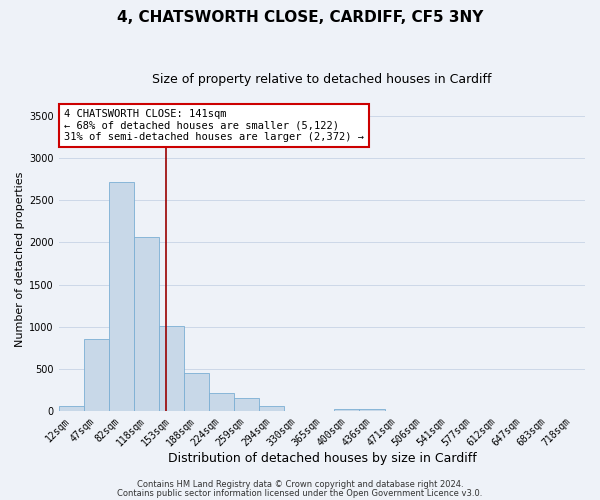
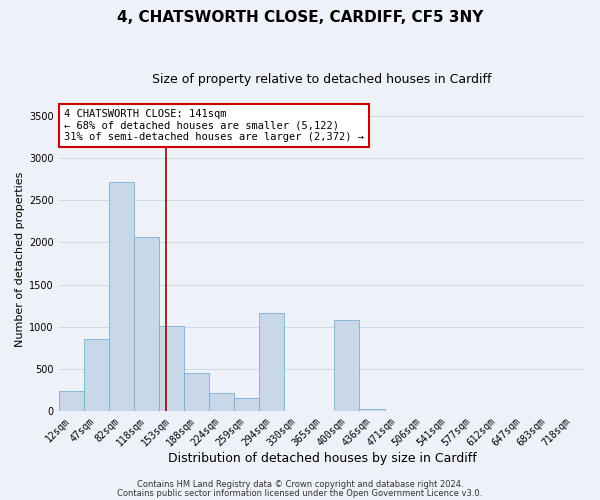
12sqm: 60 -> 240
294sqm: 60 -> 1160
400sqm: 20 -> 1080
